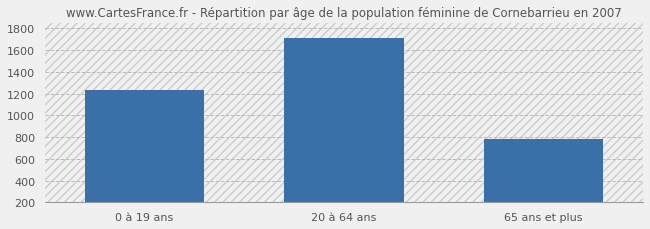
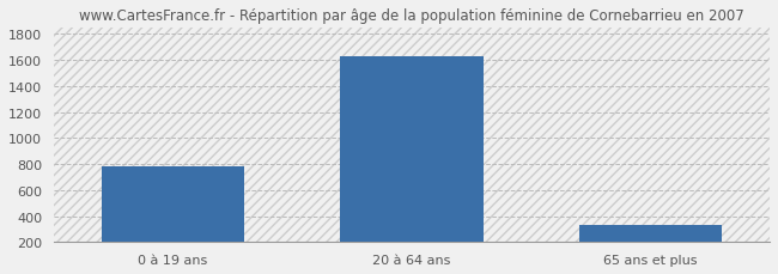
0 à 19 ans: 1230 -> 780
20 à 64 ans: 1710 -> 1620
65 ans et plus: 780 -> 340
